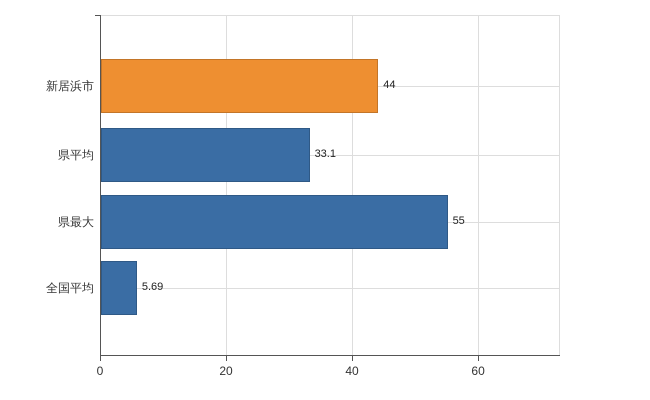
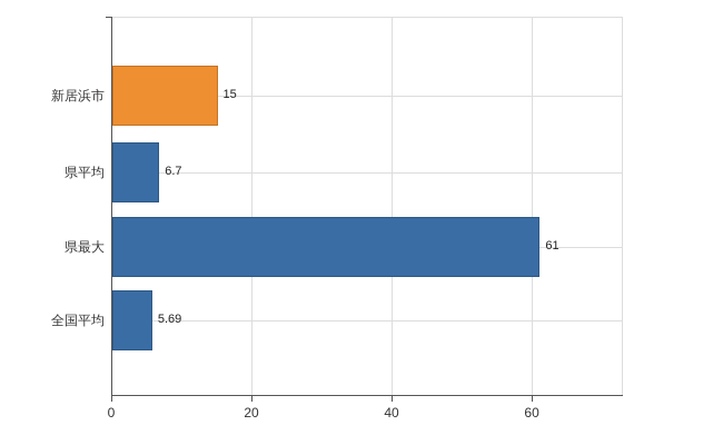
新居浜市: 44 -> 15
県平均: 33.1 -> 6.7
県最大: 55 -> 61
